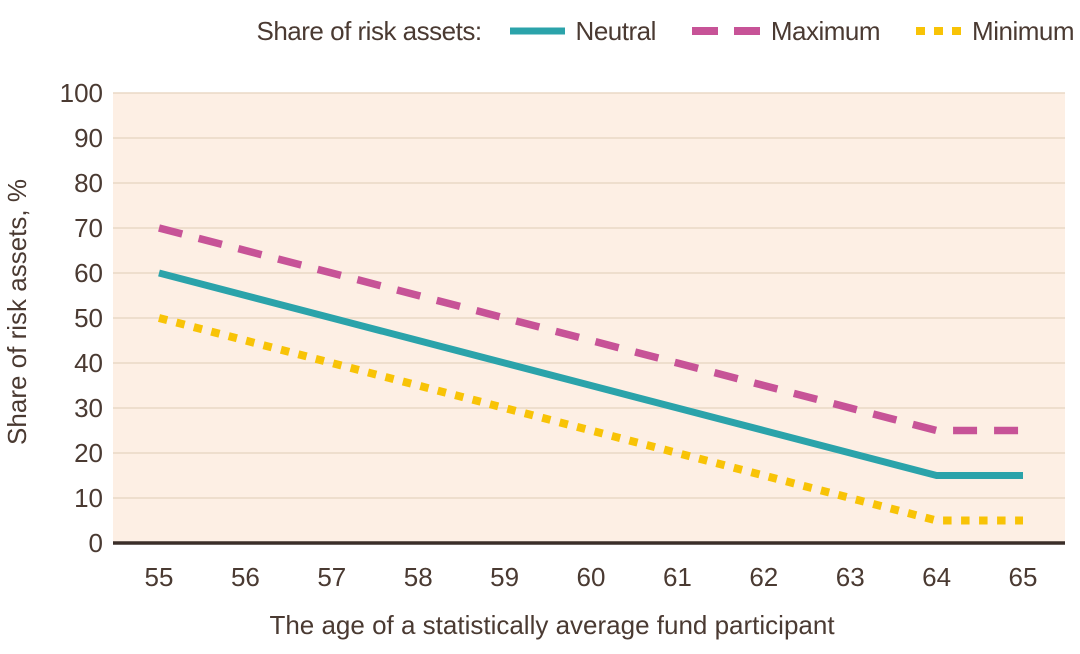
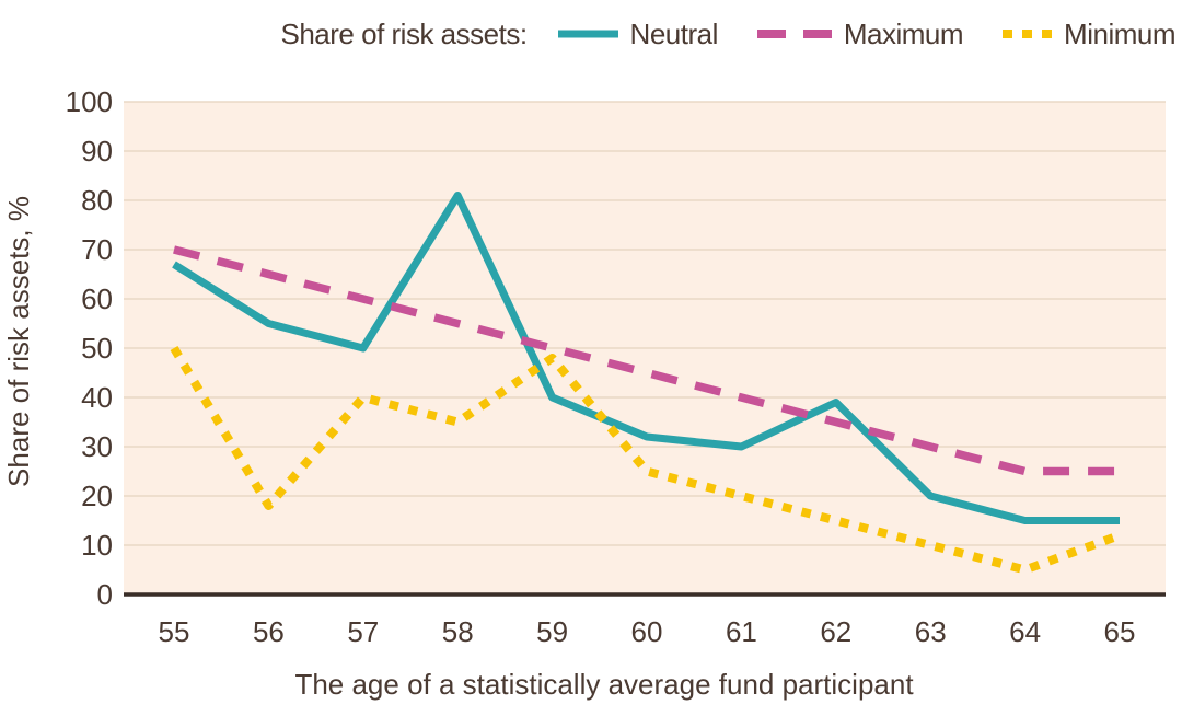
Neutral/55: 60 -> 67
Minimum/56: 45 -> 18
Neutral/58: 45 -> 81
Minimum/59: 30 -> 48
Neutral/60: 35 -> 32
Neutral/62: 25 -> 39
Minimum/65: 5 -> 12
